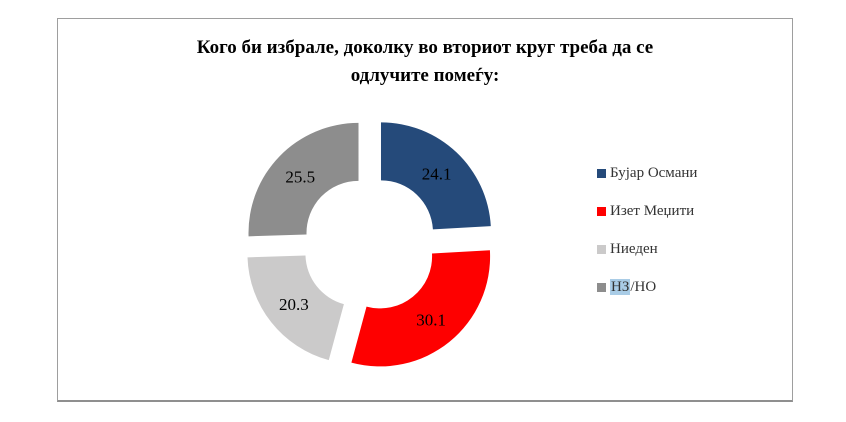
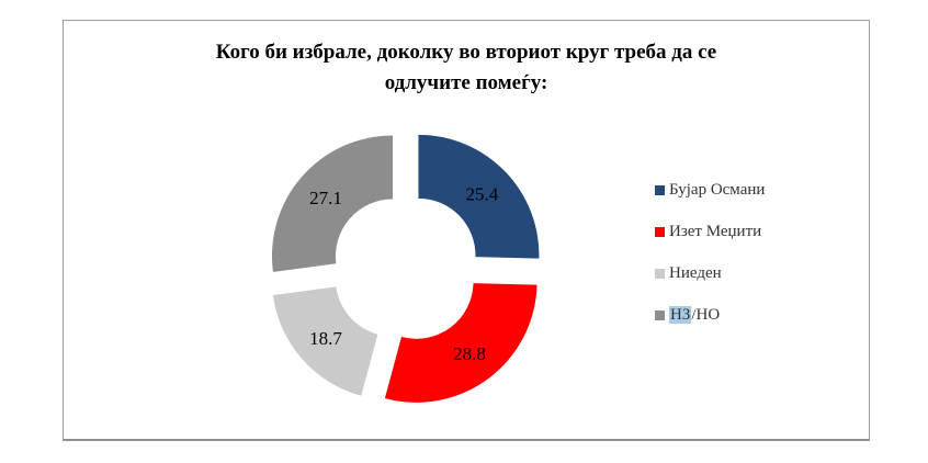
Бујар Османи: 24.1 -> 25.4
Изет Меџити: 30.1 -> 28.8
Ниеден: 20.3 -> 18.7
НЗ/НО: 25.5 -> 27.1
